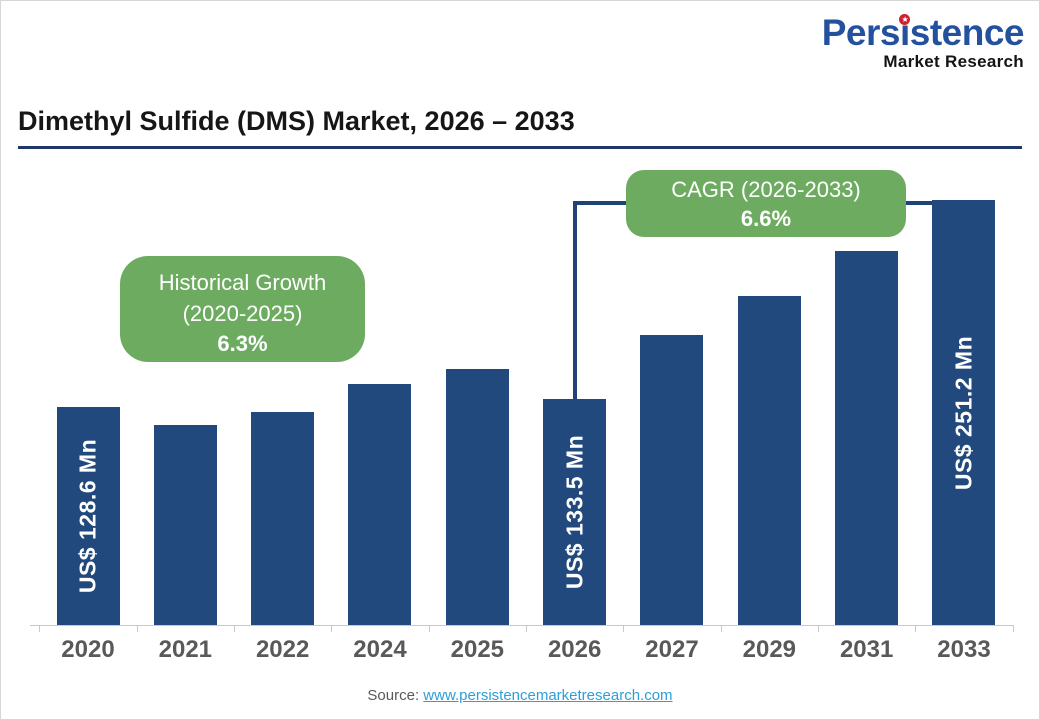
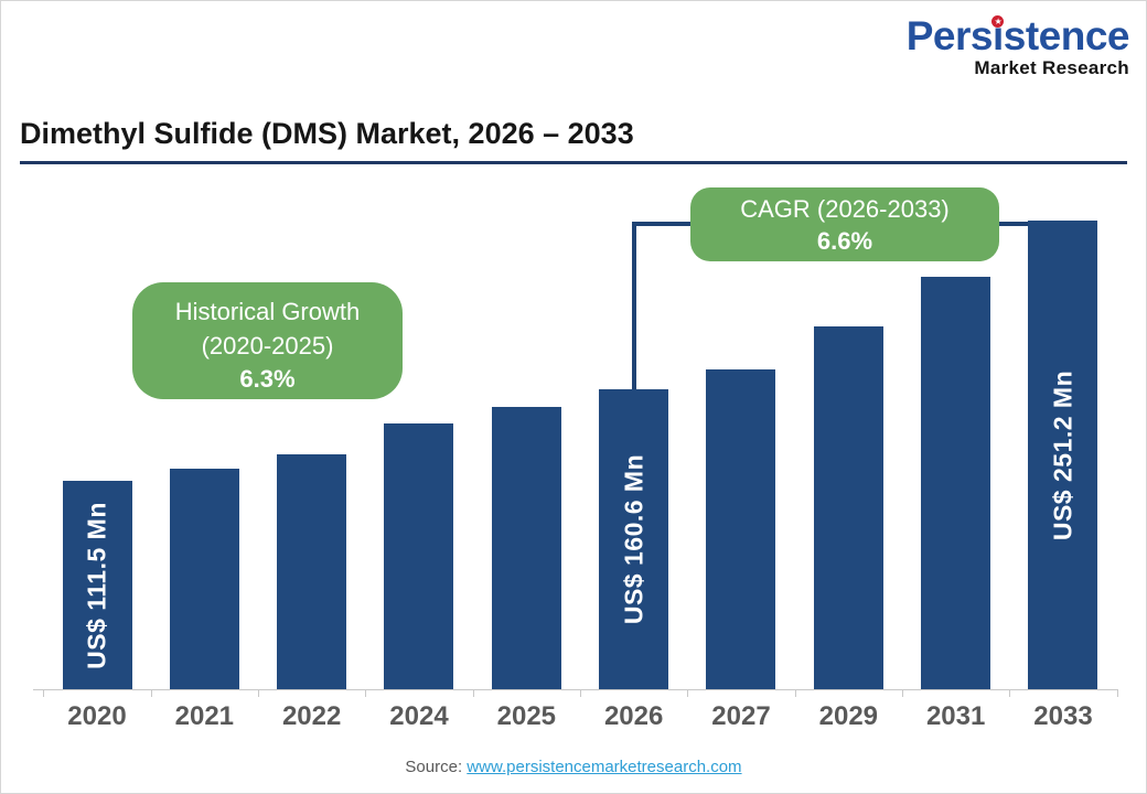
2020: 128.6 -> 111.5
2026: 133.5 -> 160.6
